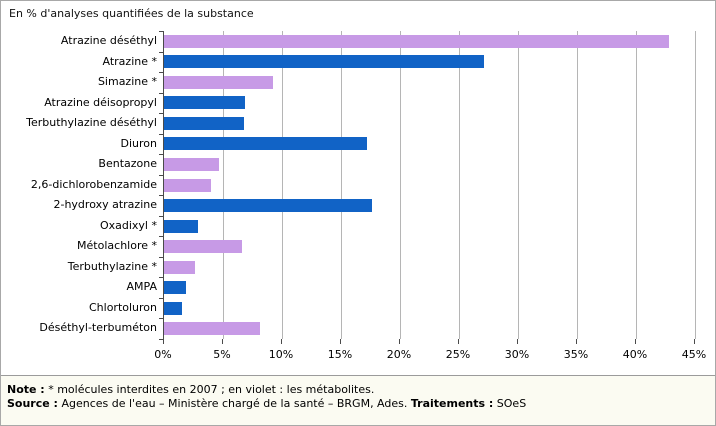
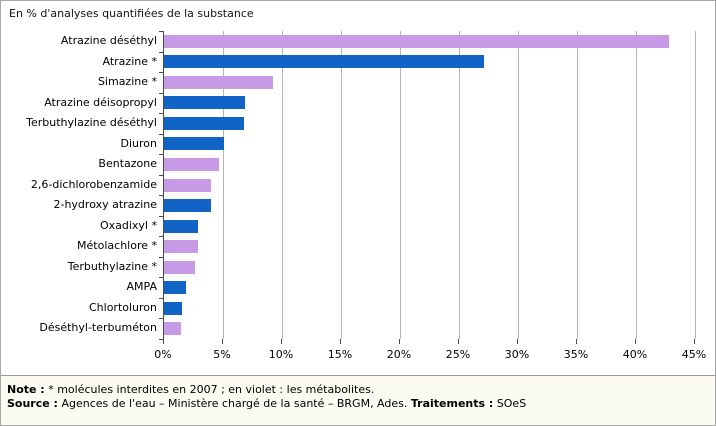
Diuron: 17.2% -> 5.1%
2-hydroxy atrazine: 17.6% -> 4.0%
Métolachlore *: 6.6% -> 2.9%
Déséthyl-terbuméton: 8.1% -> 1.4%
